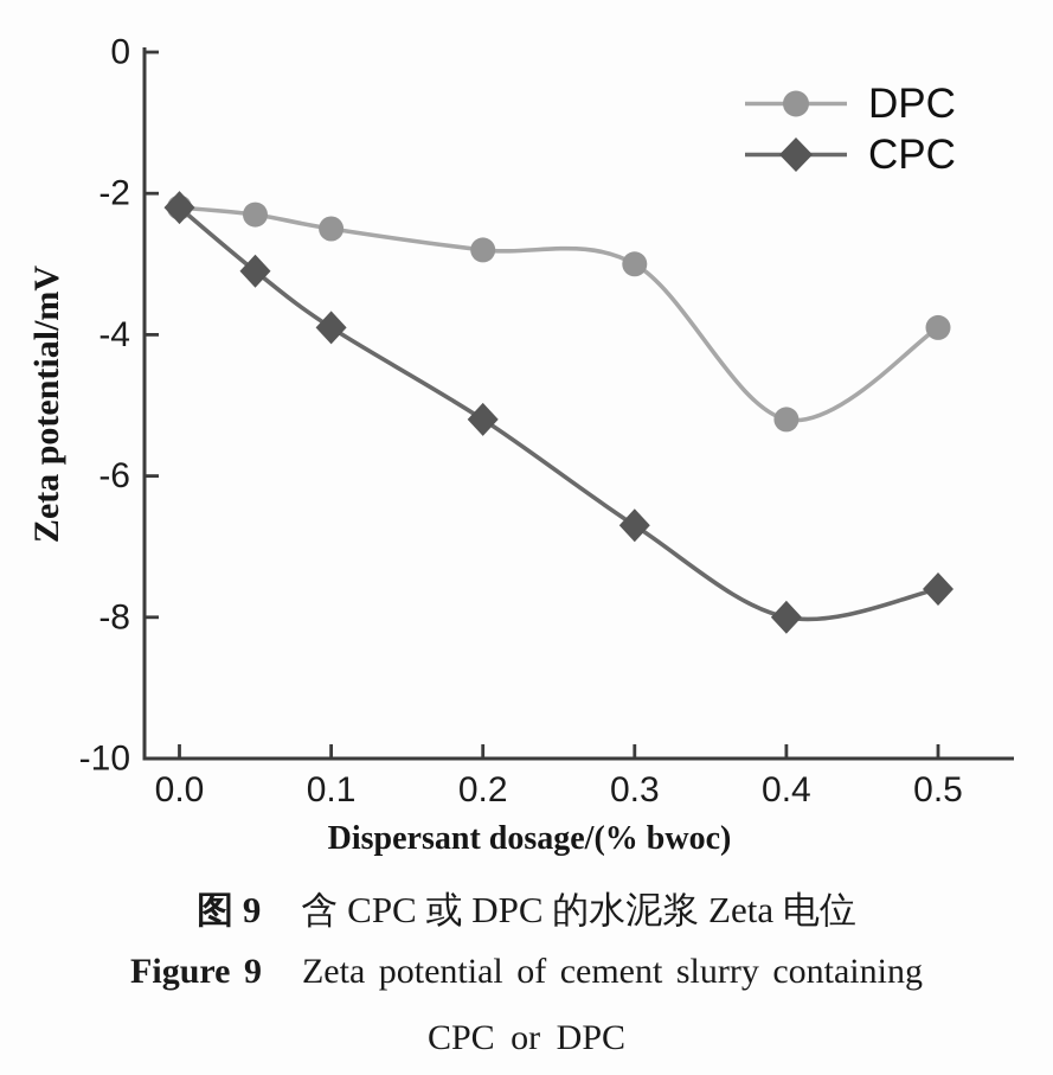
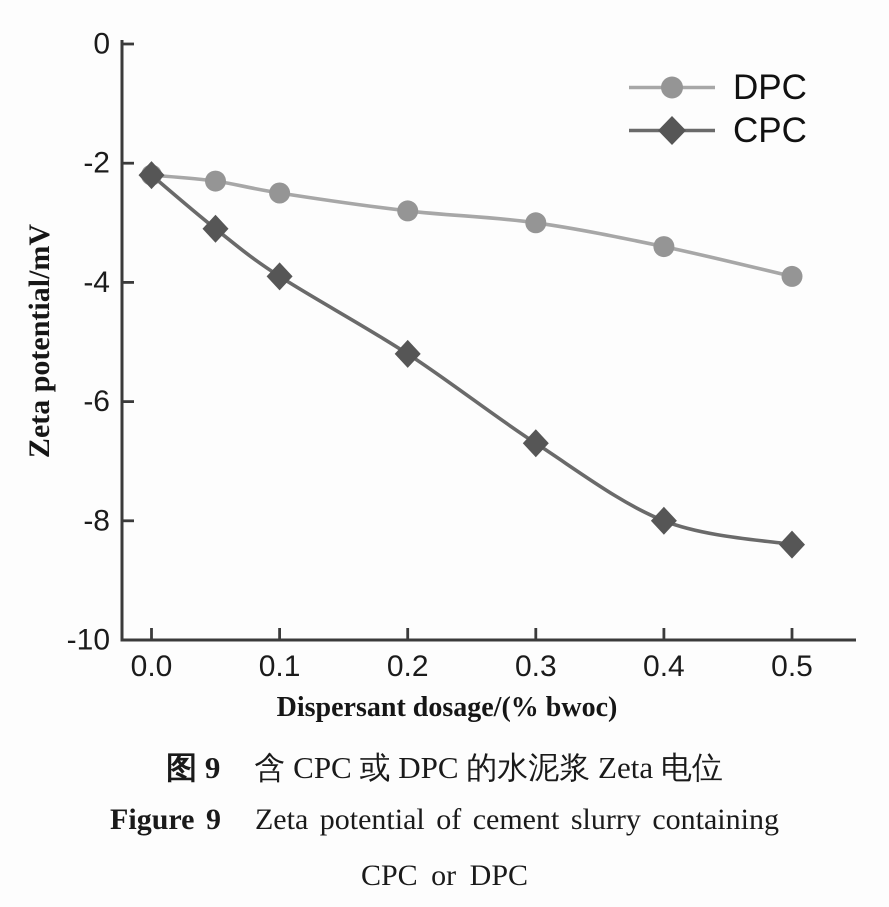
DPC/0.4: -5.2 -> -3.4
CPC/0.5: -7.6 -> -8.4
